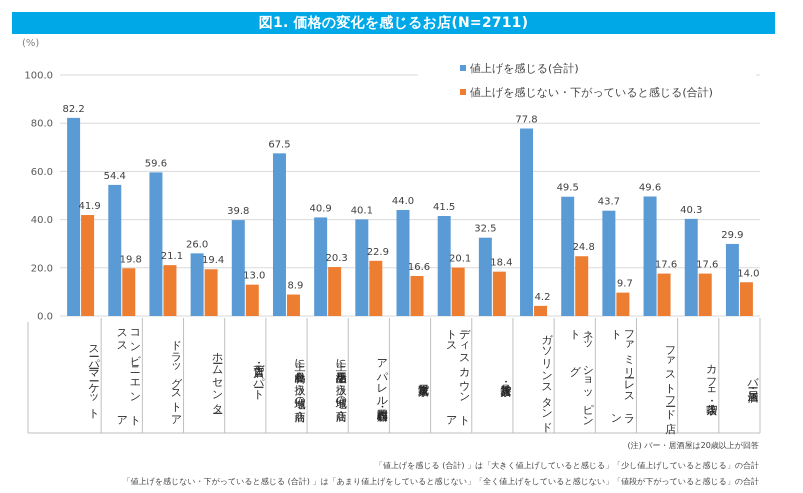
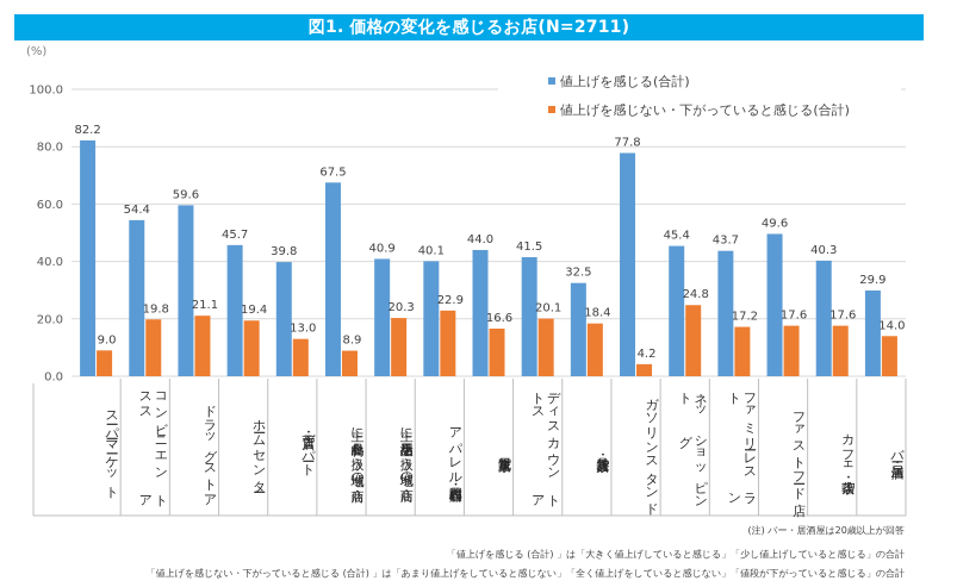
値上げを感じない・下がっていると感じる(合計)/スーパーマーケット: 41.9 -> 9.0
値上げを感じる(合計)/ホームセンター: 26.0 -> 45.7
値上げを感じる(合計)/ネットショッピング: 49.5 -> 45.4
値上げを感じない・下がっていると感じる(合計)/ファミリーレストラン: 9.7 -> 17.2
